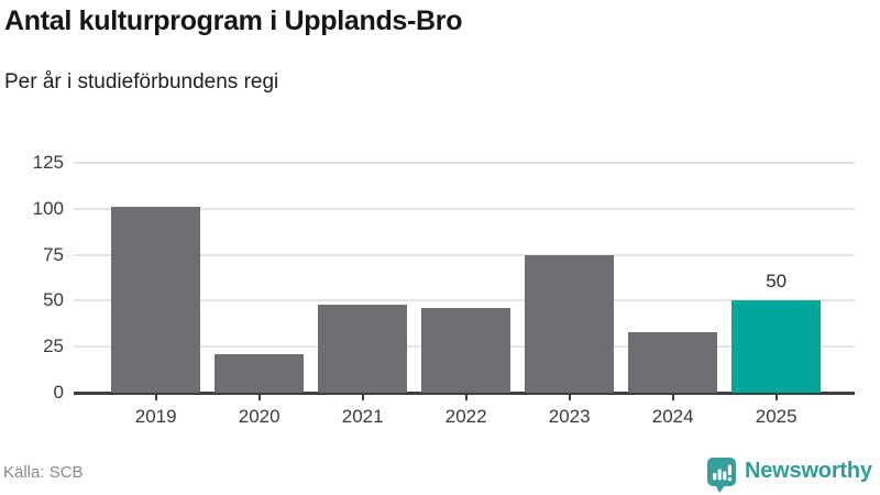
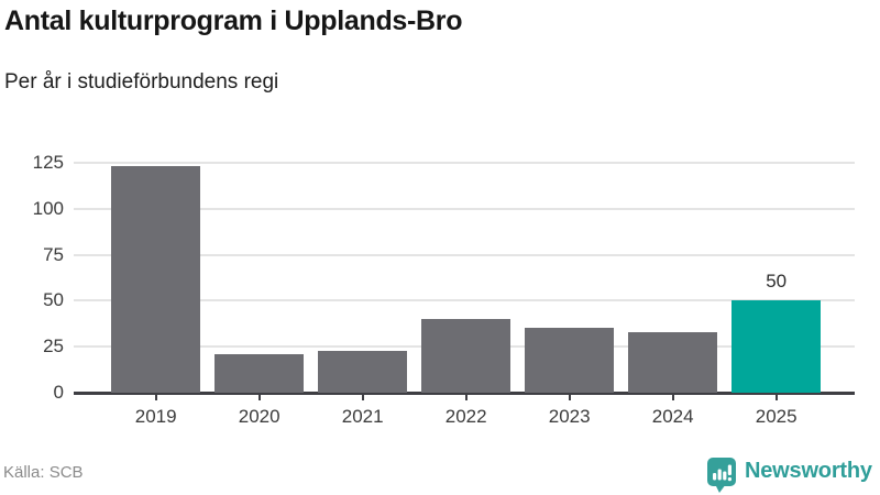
2019: 101 -> 123
2021: 48 -> 23
2022: 46 -> 40
2023: 75 -> 35
